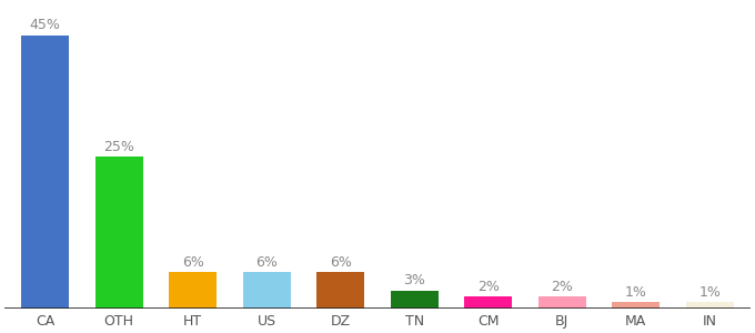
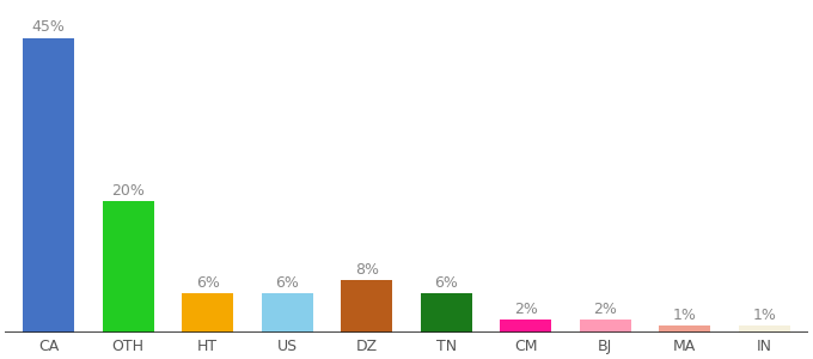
OTH: 25% -> 20%
DZ: 6% -> 8%
TN: 3% -> 6%
